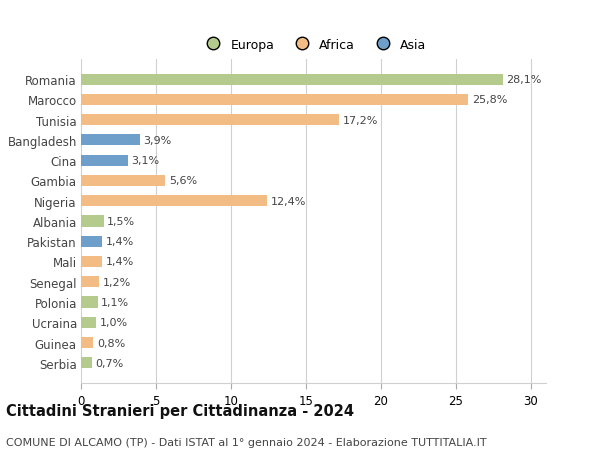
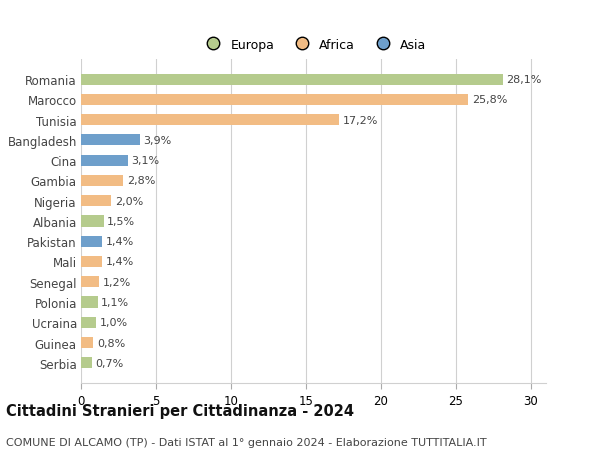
Gambia: 5,6% -> 2,8%
Nigeria: 12,4% -> 2,0%
